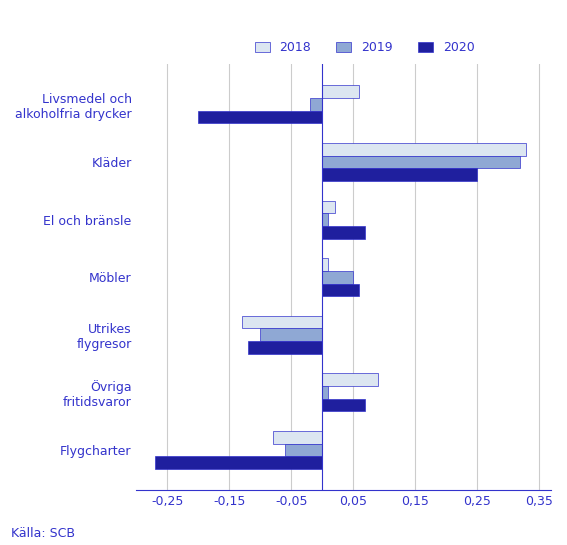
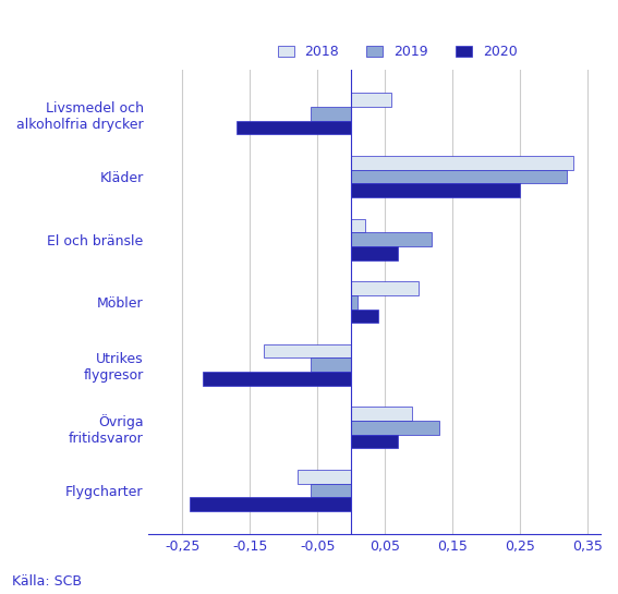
2019/Livsmedel och alkoholfria drycker: -0,02 -> -0,06
2020/Livsmedel och alkoholfria drycker: -0,20 -> -0,17
2019/El och bränsle: 0,01 -> 0,12
2018/Möbler: 0,01 -> 0,10
2019/Möbler: 0,05 -> 0,01
2020/Möbler: 0,06 -> 0,04
2019/Utrikes flygresor: -0,10 -> -0,06
2020/Utrikes flygresor: -0,12 -> -0,22
2019/Övriga fritidsvaror: 0,01 -> 0,13
2020/Flygcharter: -0,27 -> -0,24
